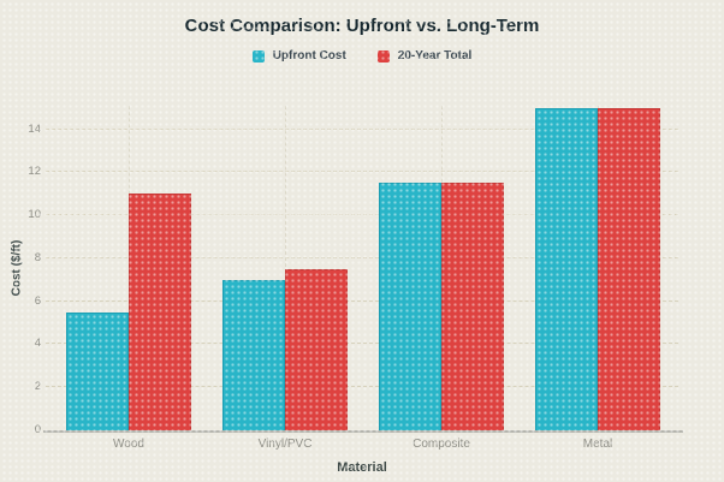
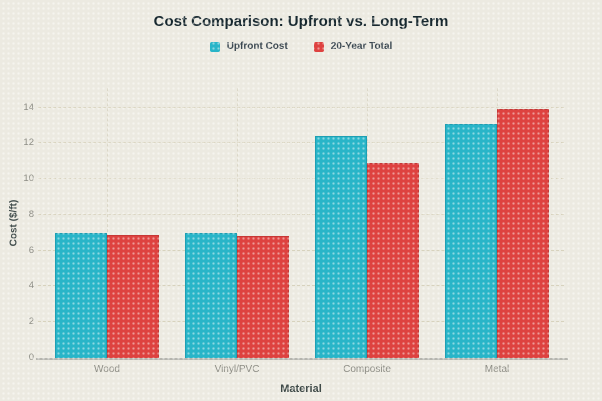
Upfront Cost/Wood: 5.5 -> 7.0
20-Year Total/Wood: 11.0 -> 6.9
20-Year Total/Vinyl/PVC: 7.5 -> 6.8
Upfront Cost/Composite: 11.5 -> 12.4
20-Year Total/Composite: 11.5 -> 10.9
Upfront Cost/Metal: 15.0 -> 13.1
20-Year Total/Metal: 15.0 -> 13.9
